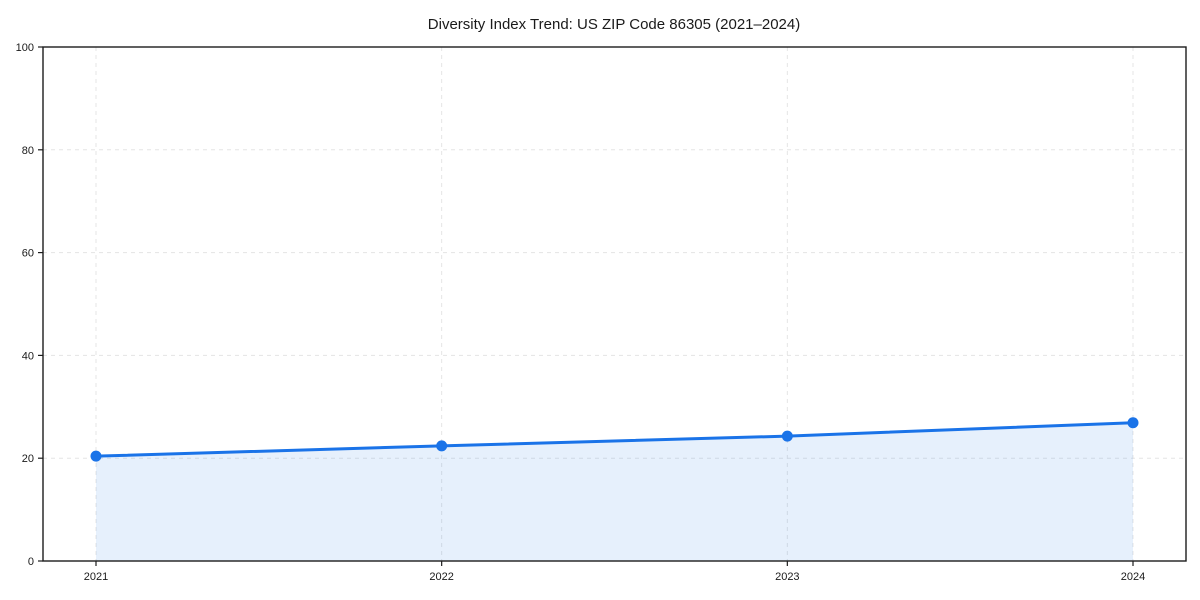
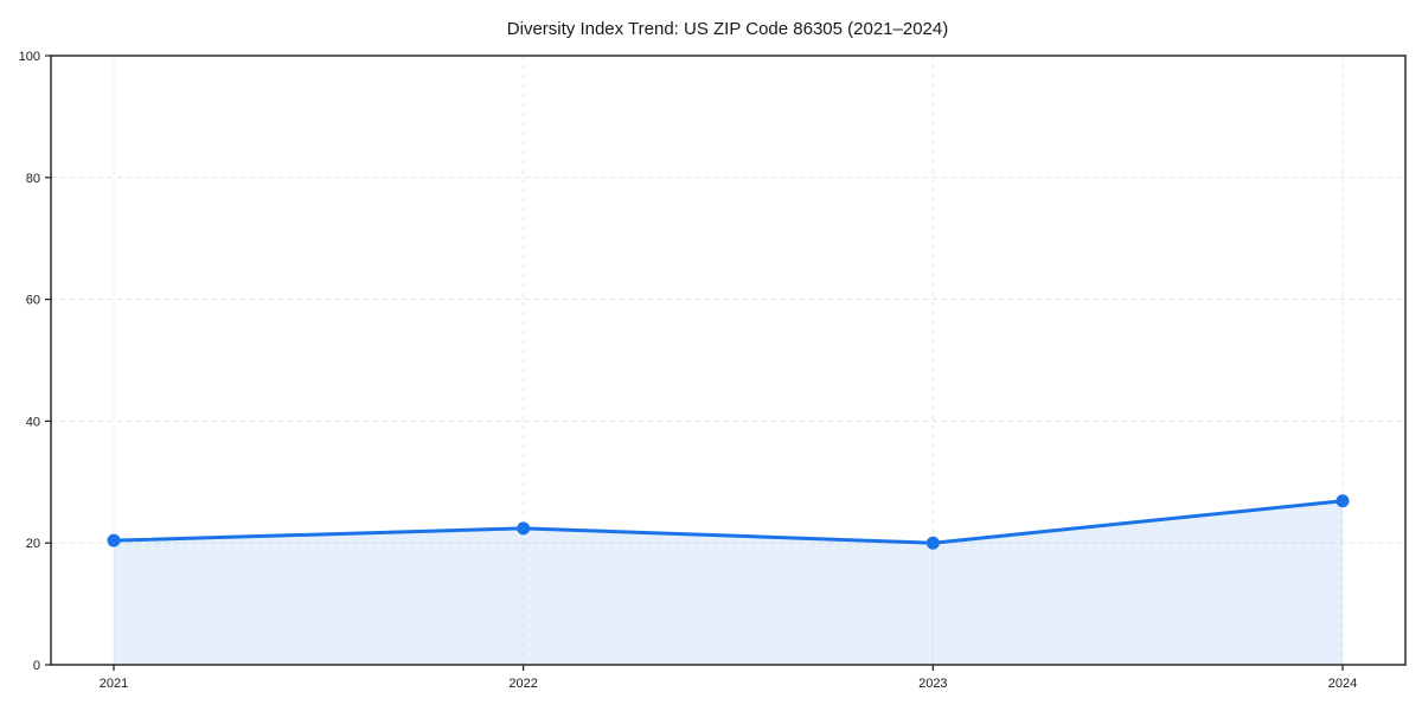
2023: 24 -> 20
